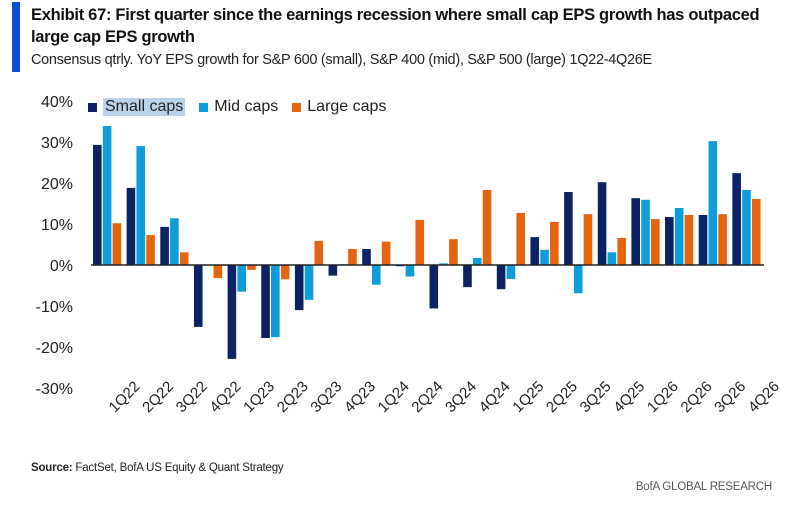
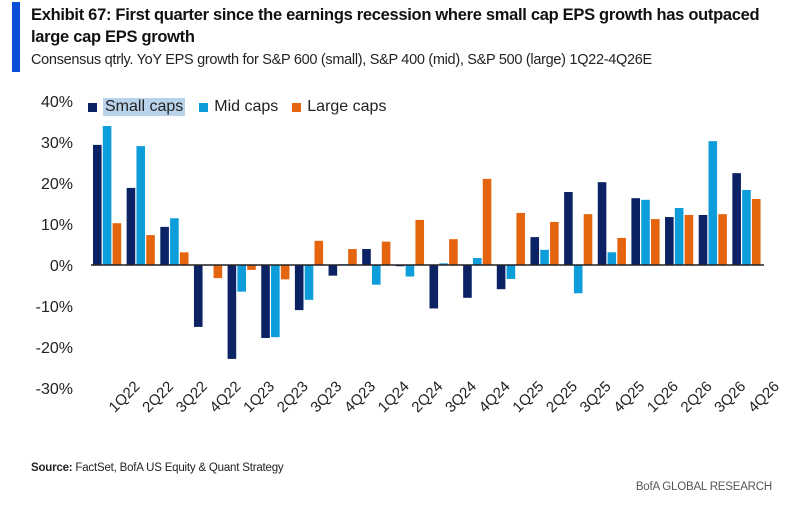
Small caps/4Q24: -5% -> -8%
Large caps/4Q24: 18% -> 21%
